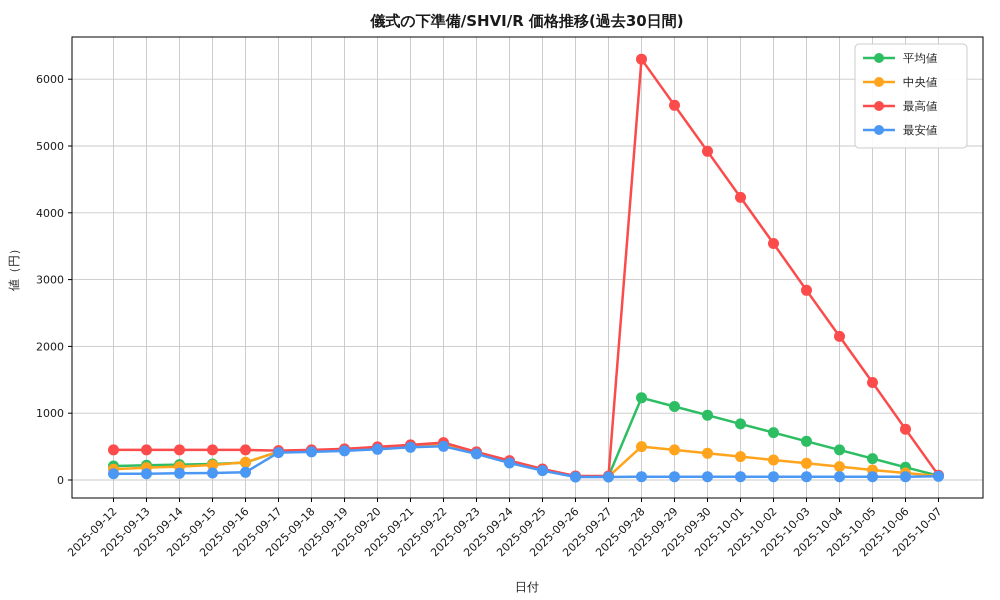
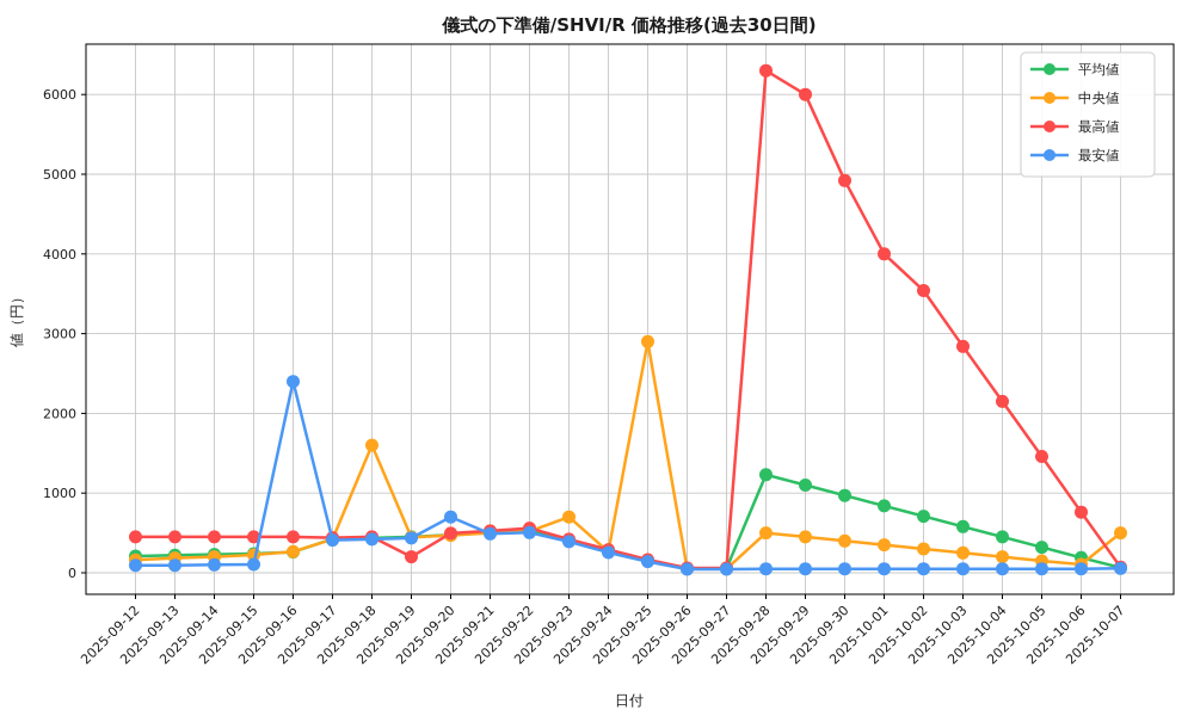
最安値/2025-09-16: 100 -> 2400
中央値/2025-09-18: 400 -> 1600
最高値/2025-09-19: 500 -> 200
最安値/2025-09-20: 500 -> 700
中央値/2025-09-23: 400 -> 700
中央値/2025-09-25: 100 -> 2900
最高値/2025-09-29: 5600 -> 6000
最高値/2025-10-01: 4200 -> 4000
中央値/2025-10-07: 100 -> 500
